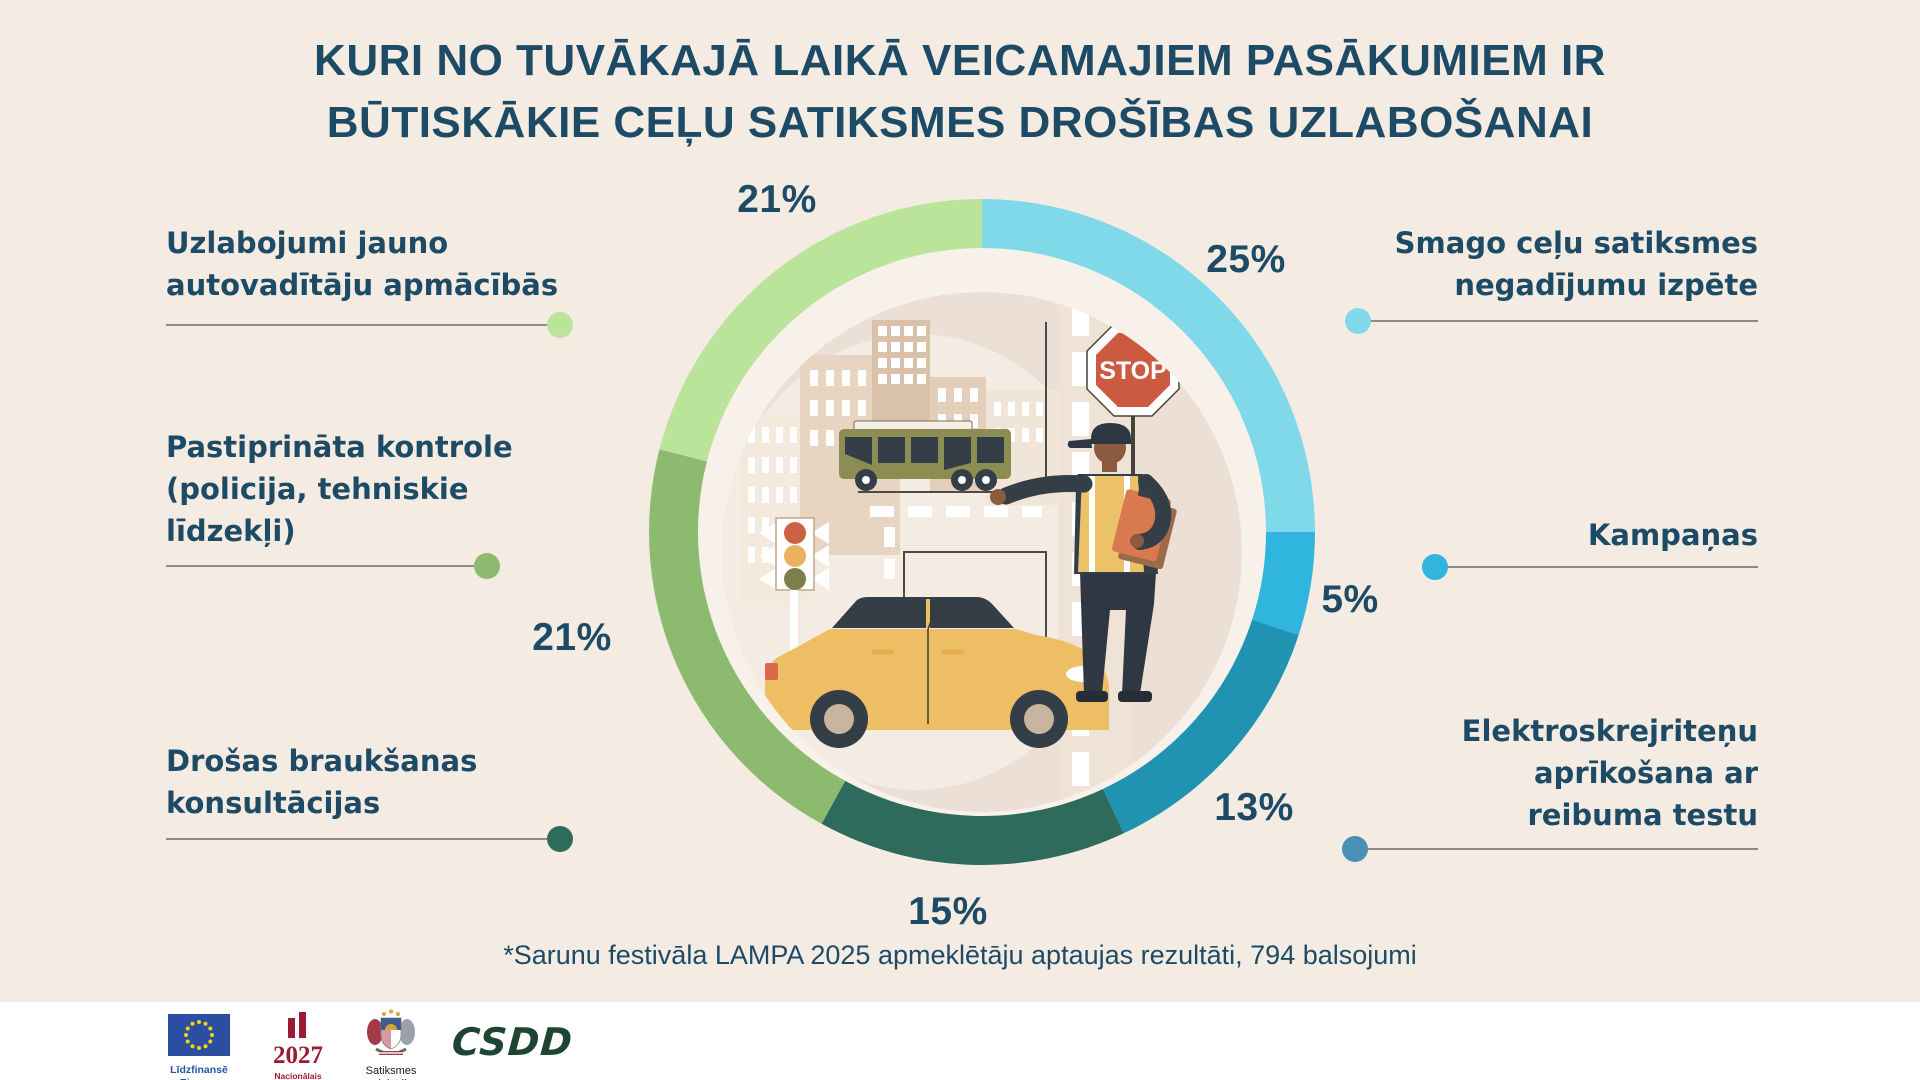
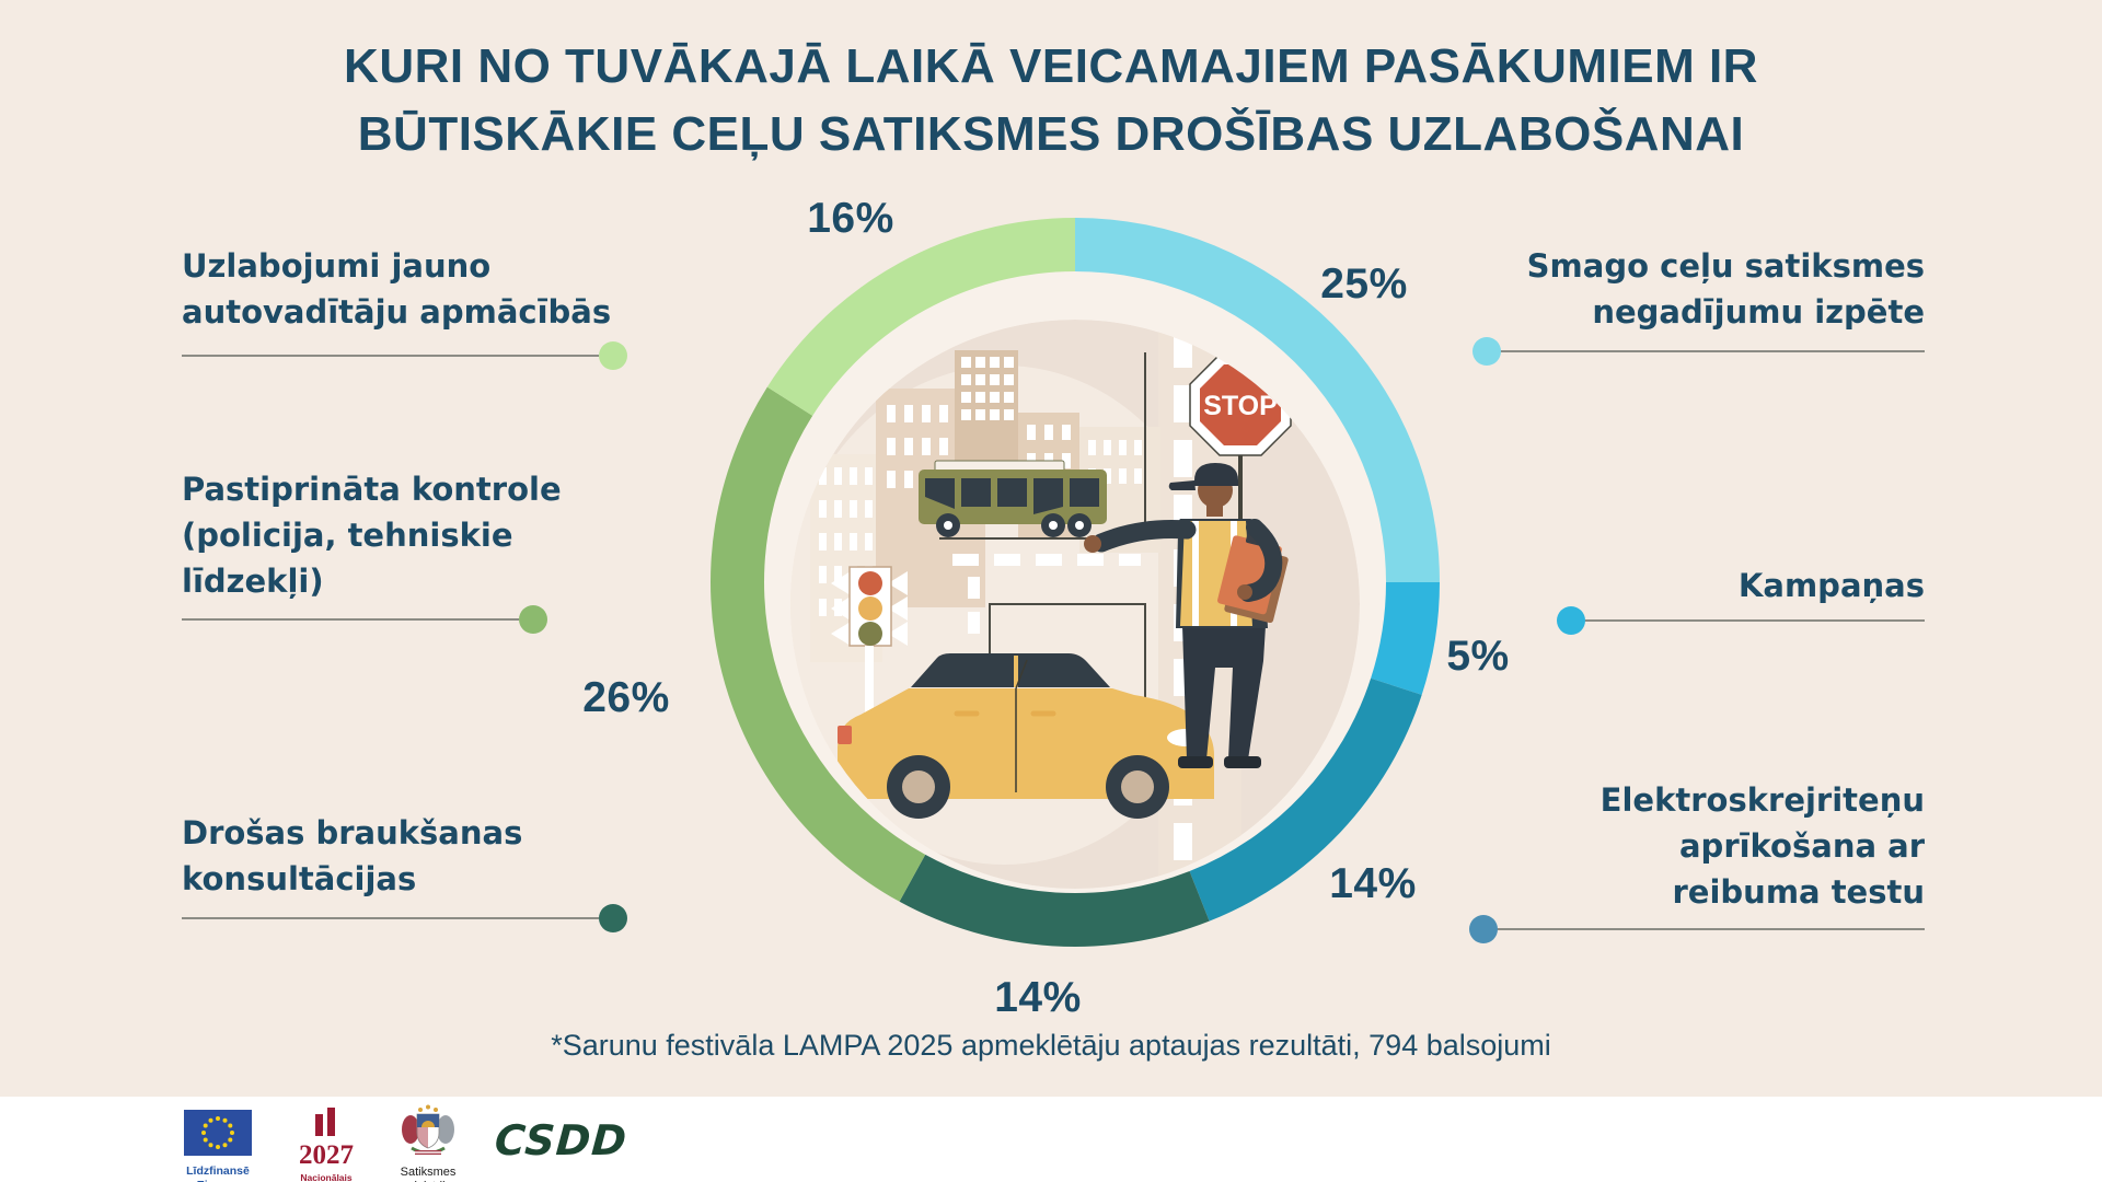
Elektroskrejriteņu aprīkošana ar reibuma testu: 13% -> 14%
Drošas braukšanas konsultācijas: 15% -> 14%
Pastiprināta kontrole (policija, tehniskie līdzekļi): 21% -> 26%
Uzlabojumi jauno autovadītāju apmācībās: 21% -> 16%
